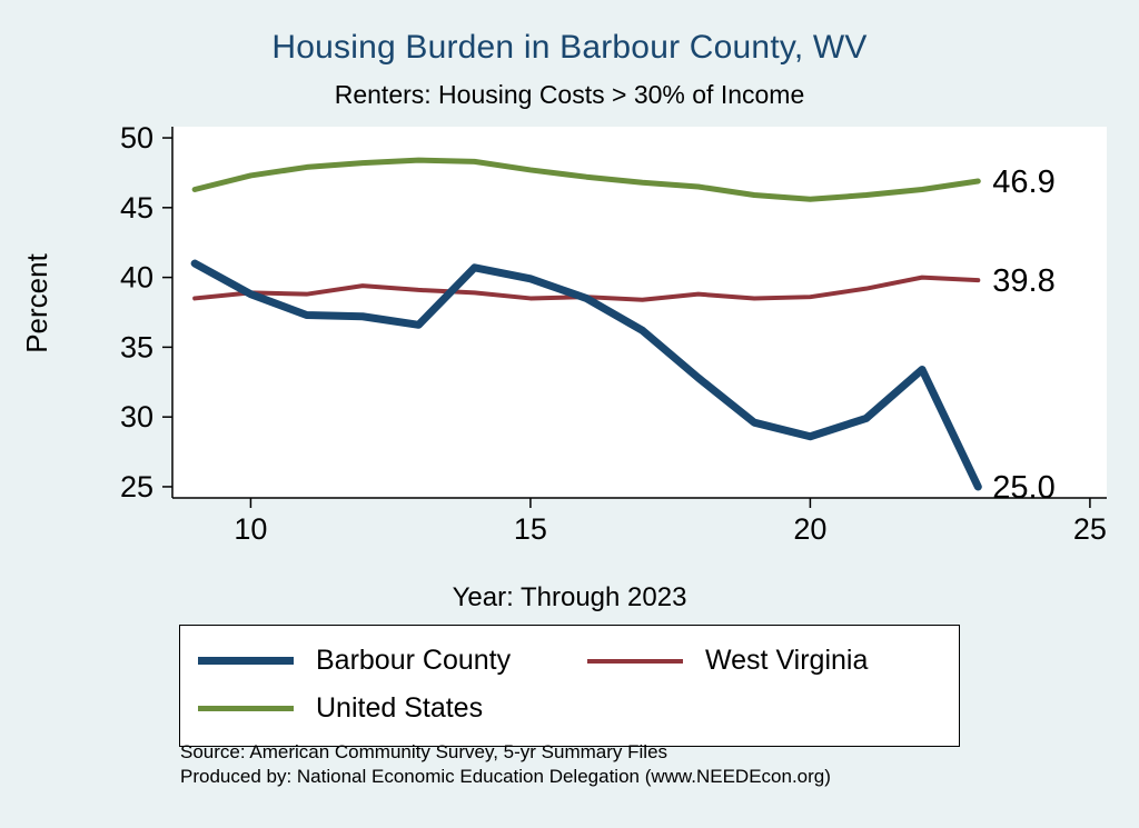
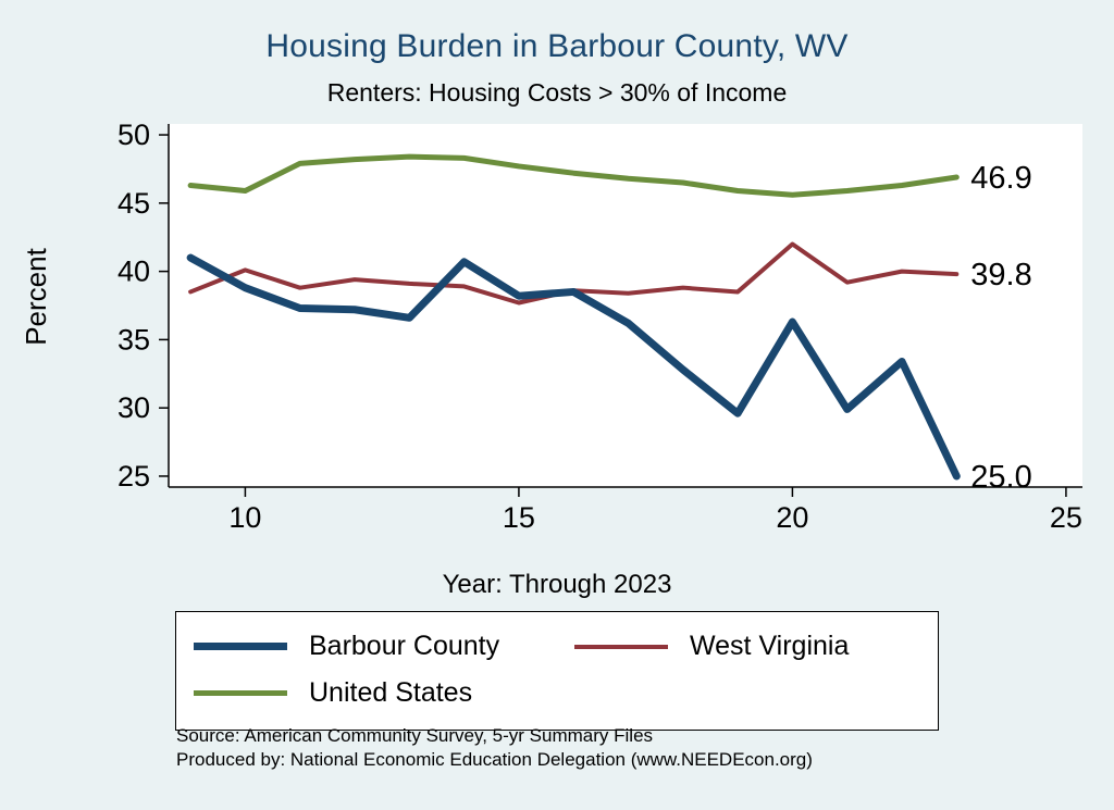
West Virginia/10: 38.9 -> 40.1
United States/10: 47.3 -> 45.9
Barbour County/15: 39.9 -> 38.2
West Virginia/15: 38.5 -> 37.7
Barbour County/20: 28.6 -> 36.3
West Virginia/20: 38.6 -> 42.0
